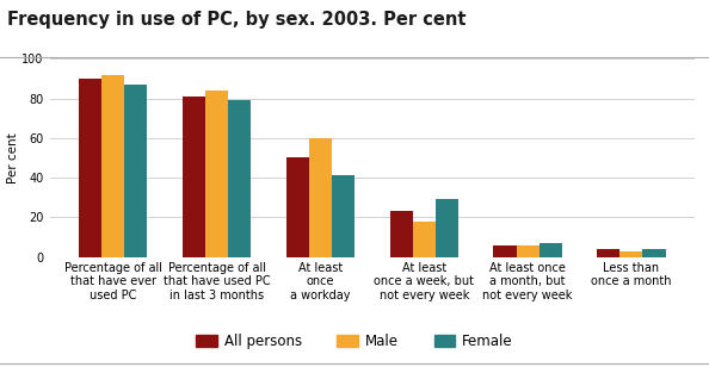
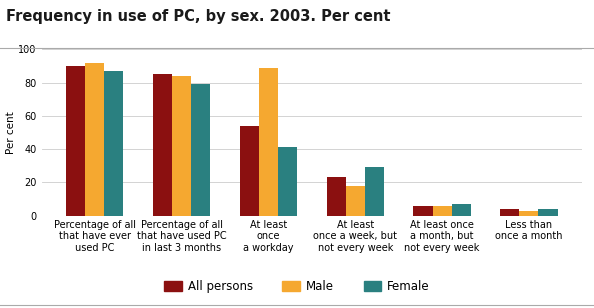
All persons/Percentage of all that have used PC in last 3 months: 81 -> 85
All persons/At least once a workday: 50 -> 54
Male/At least once a workday: 60 -> 89
